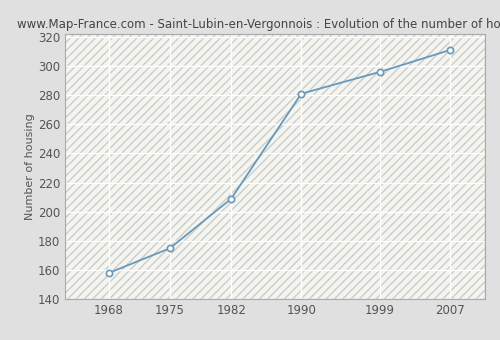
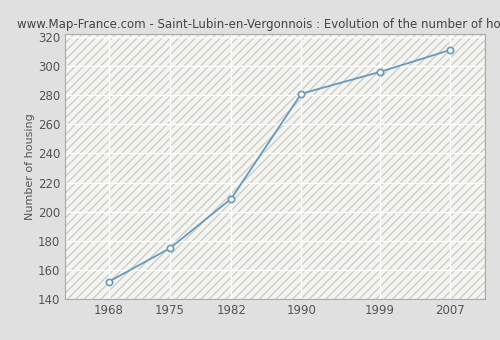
1968: 158 -> 152
